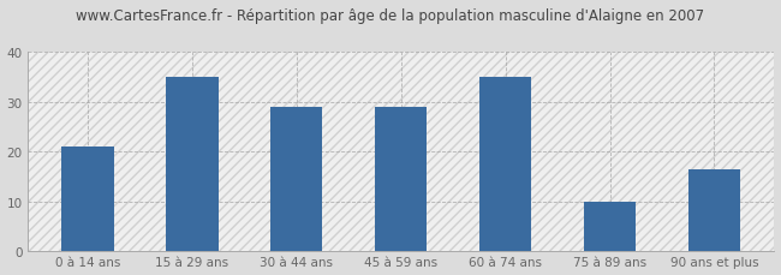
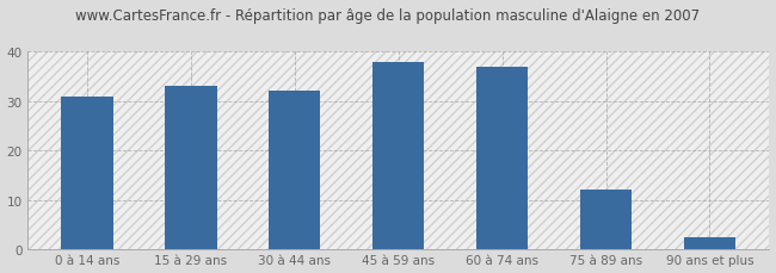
0 à 14 ans: 21.0 -> 31.0
15 à 29 ans: 35.0 -> 33.0
30 à 44 ans: 29.0 -> 32.0
45 à 59 ans: 29.0 -> 38.0
60 à 74 ans: 35.0 -> 37.0
75 à 89 ans: 10.0 -> 12.0
90 ans et plus: 16.5 -> 2.5
